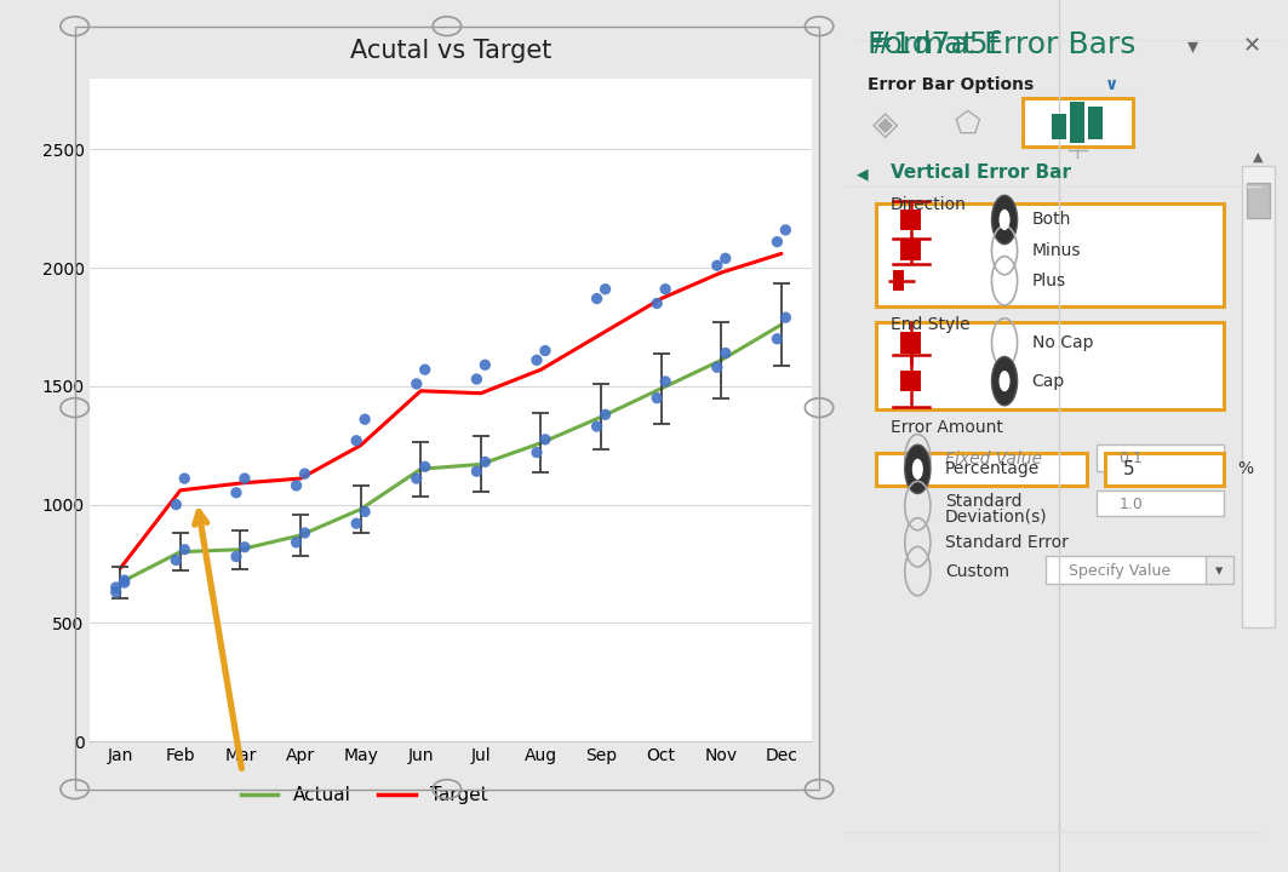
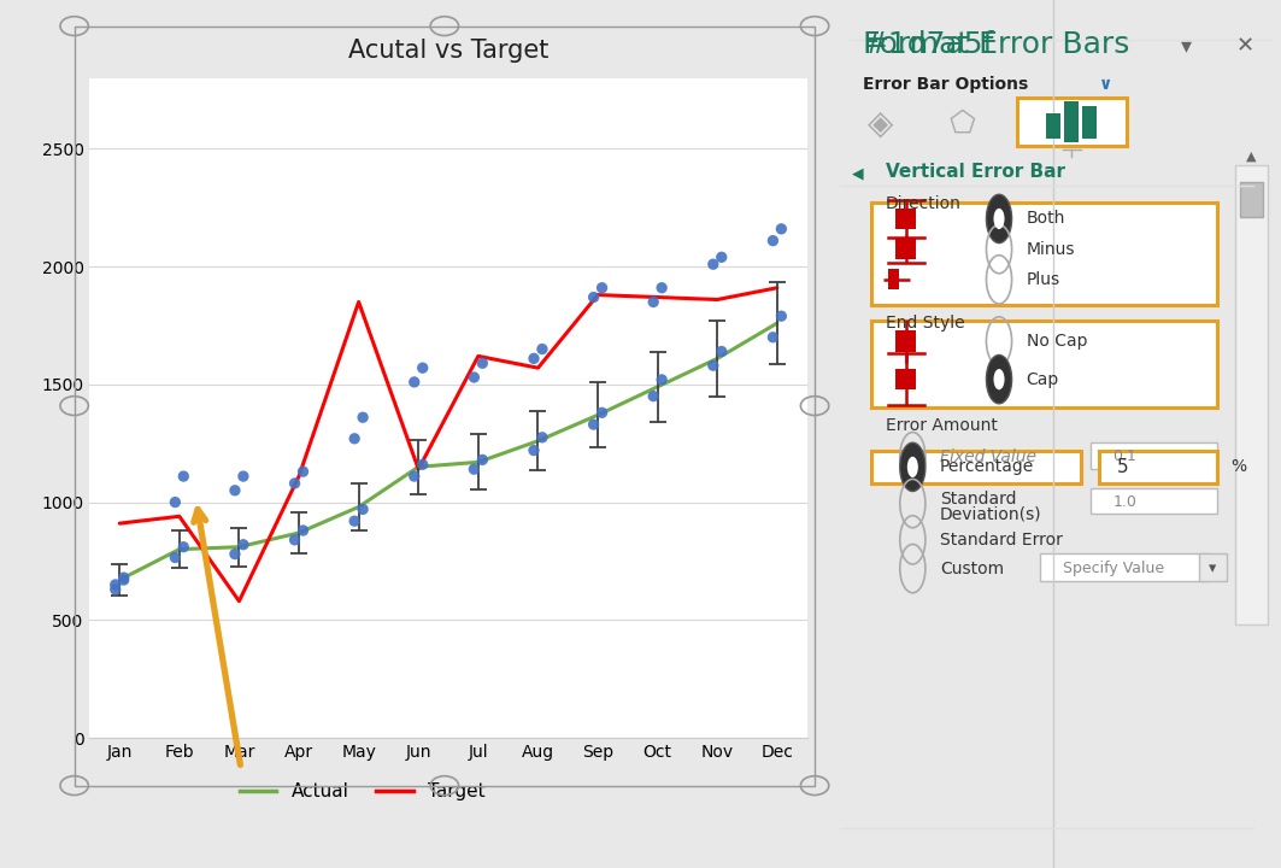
Target/Jan: 730 -> 910
Target/Feb: 1060 -> 940
Target/Mar: 1090 -> 580
Target/May: 1250 -> 1850
Target/Jun: 1480 -> 1140
Target/Jul: 1470 -> 1620
Target/Sep: 1720 -> 1880
Target/Nov: 1980 -> 1860
Target/Dec: 2060 -> 1910
